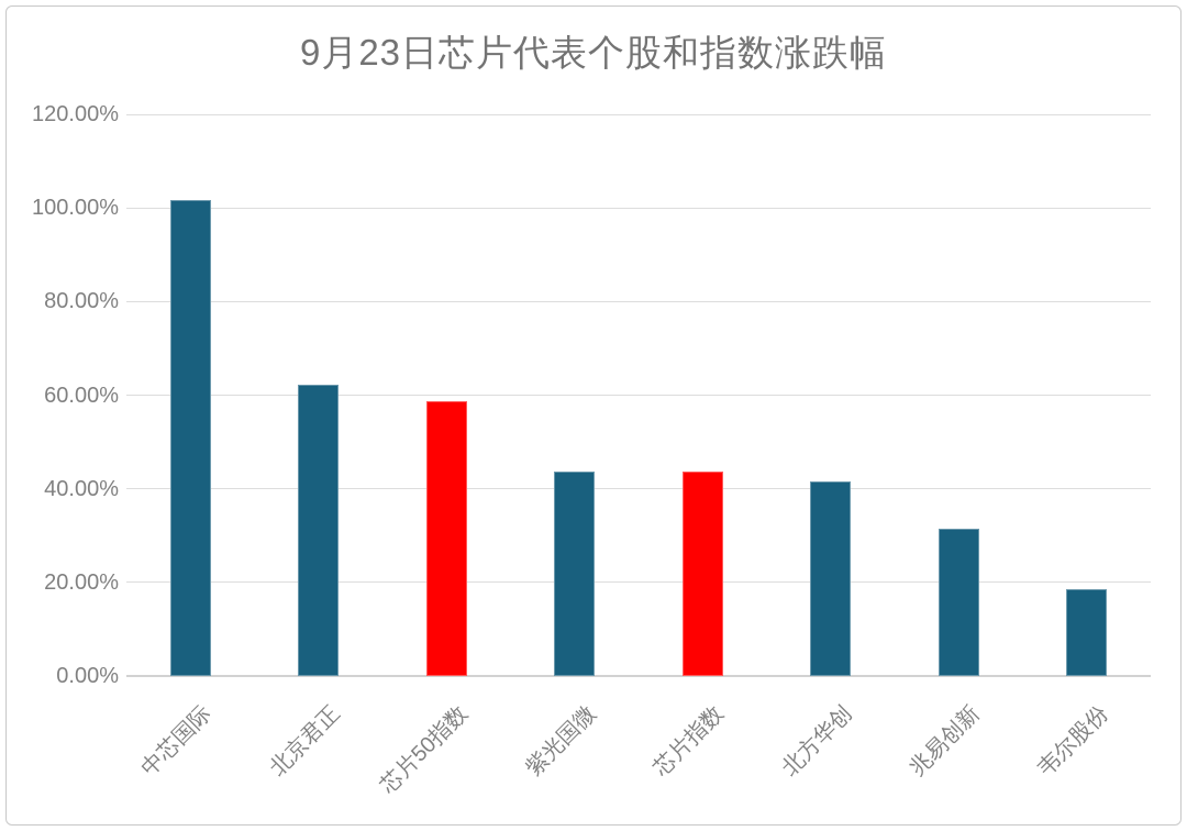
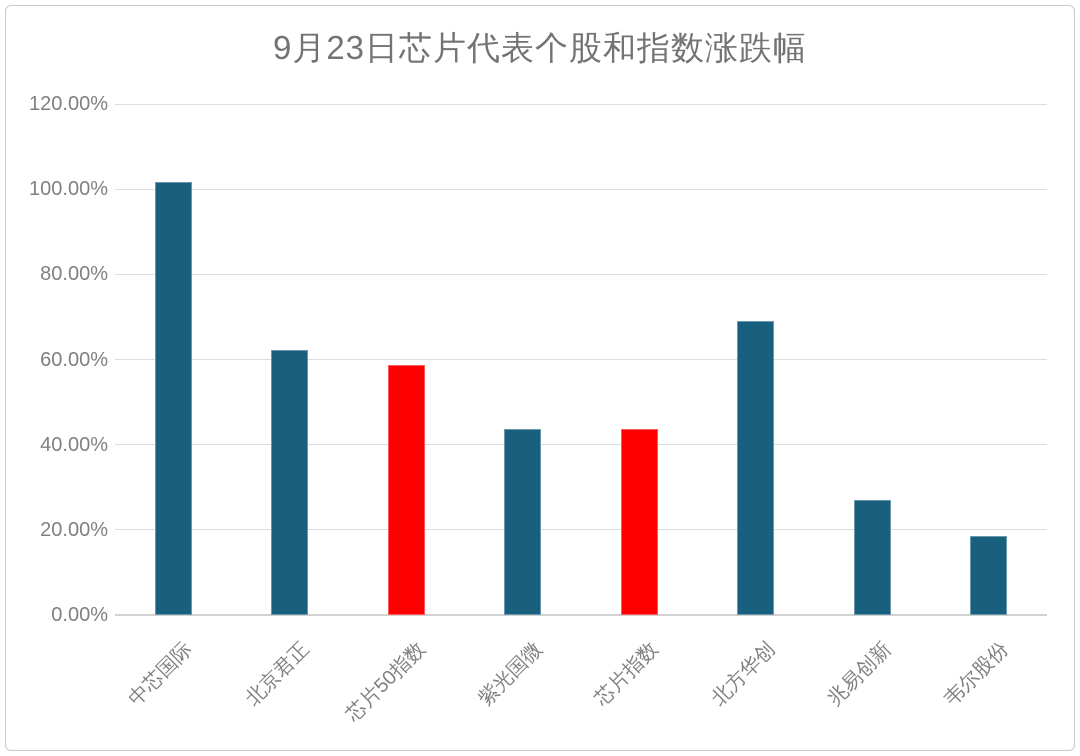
北方华创: 42% -> 69%
兆易创新: 32% -> 27%
